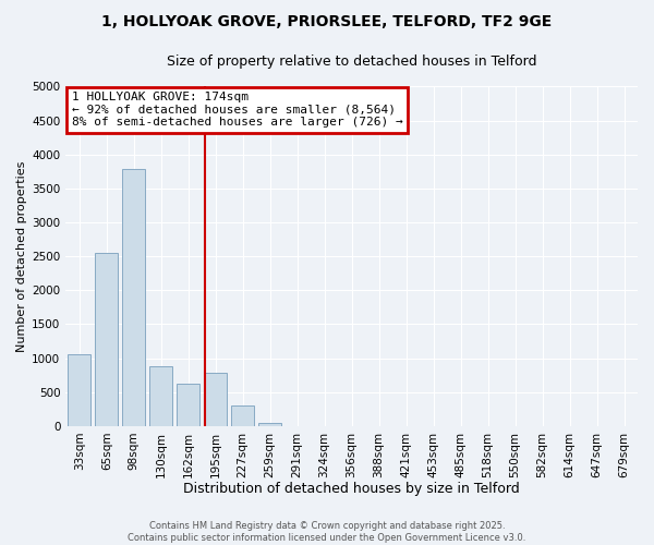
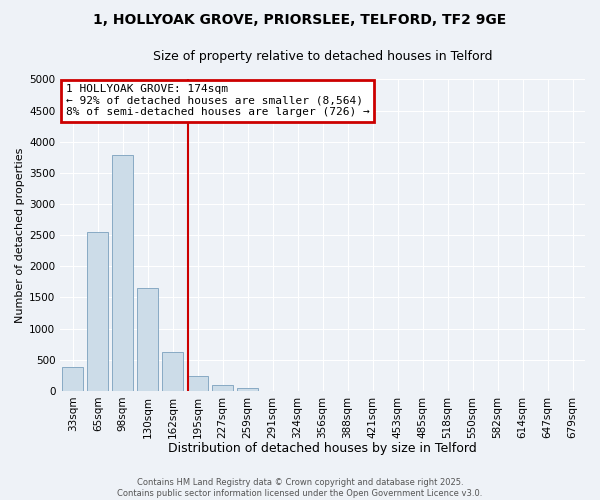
33sqm: 1060 -> 390
130sqm: 880 -> 1650
195sqm: 780 -> 240
227sqm: 300 -> 100
